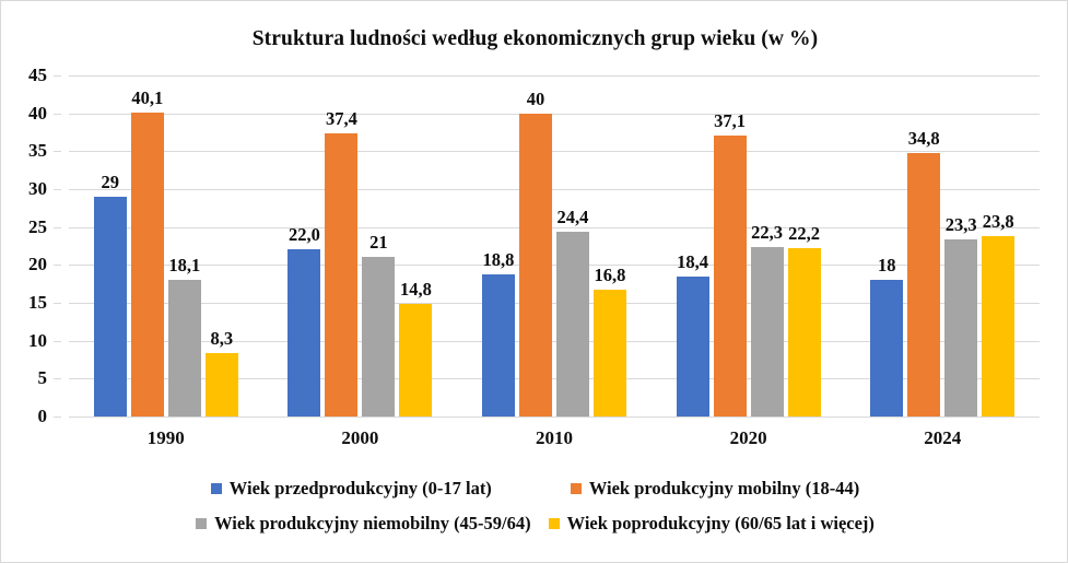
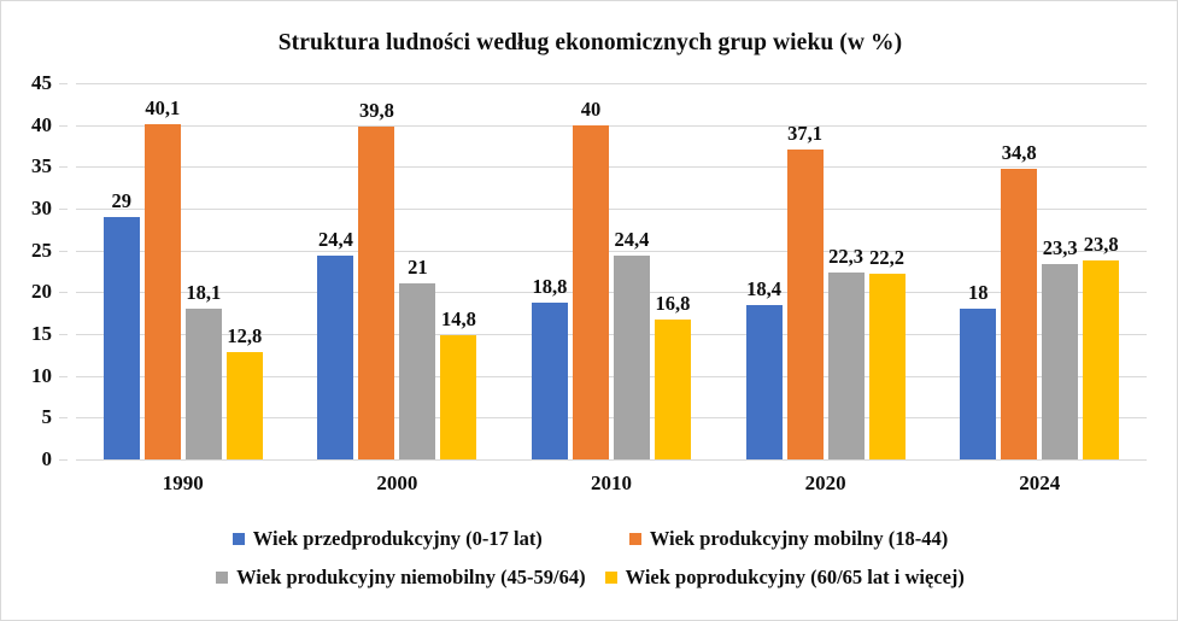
Wiek poprodukcyjny (60/65 lat i więcej)/1990: 8,3 -> 12,8
Wiek przedprodukcyjny (0-17 lat)/2000: 22,0 -> 24,4
Wiek produkcyjny mobilny (18-44)/2000: 37,4 -> 39,8
